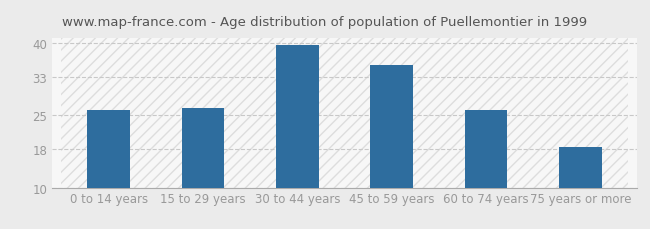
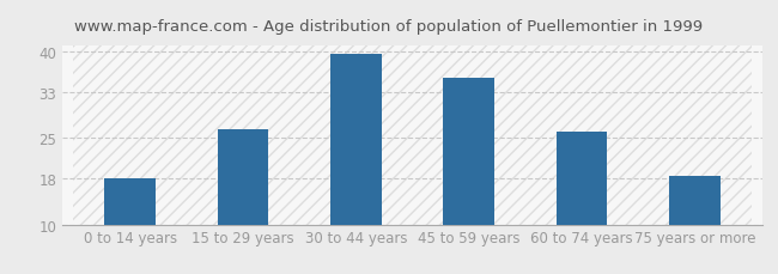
0 to 14 years: 26.0 -> 18.0
